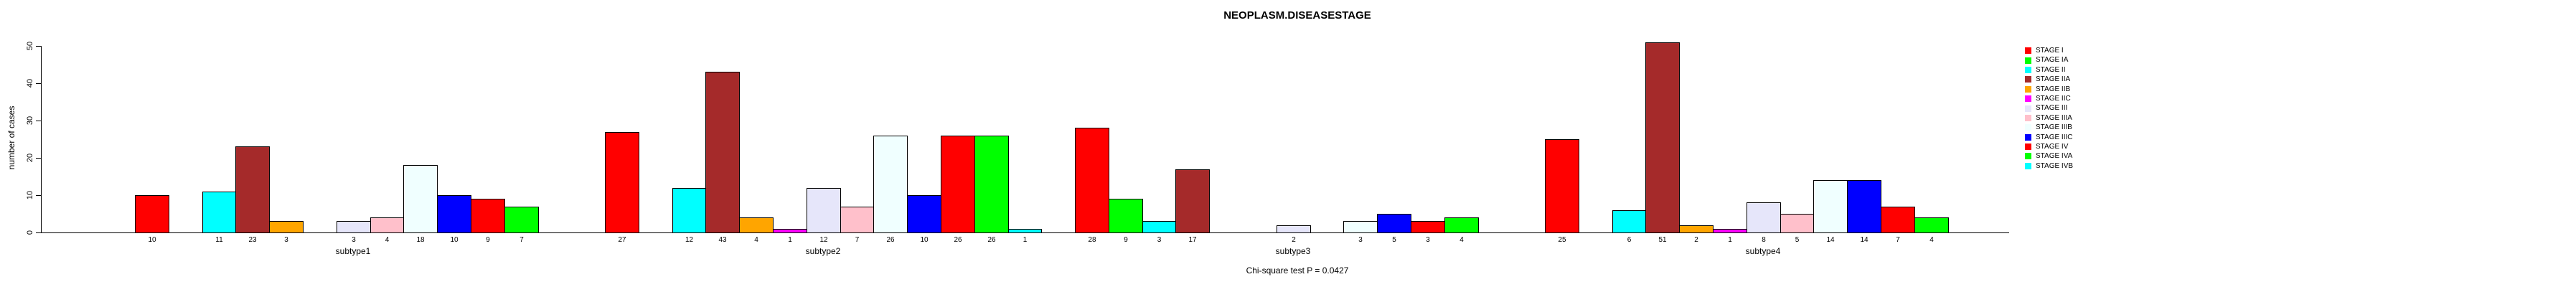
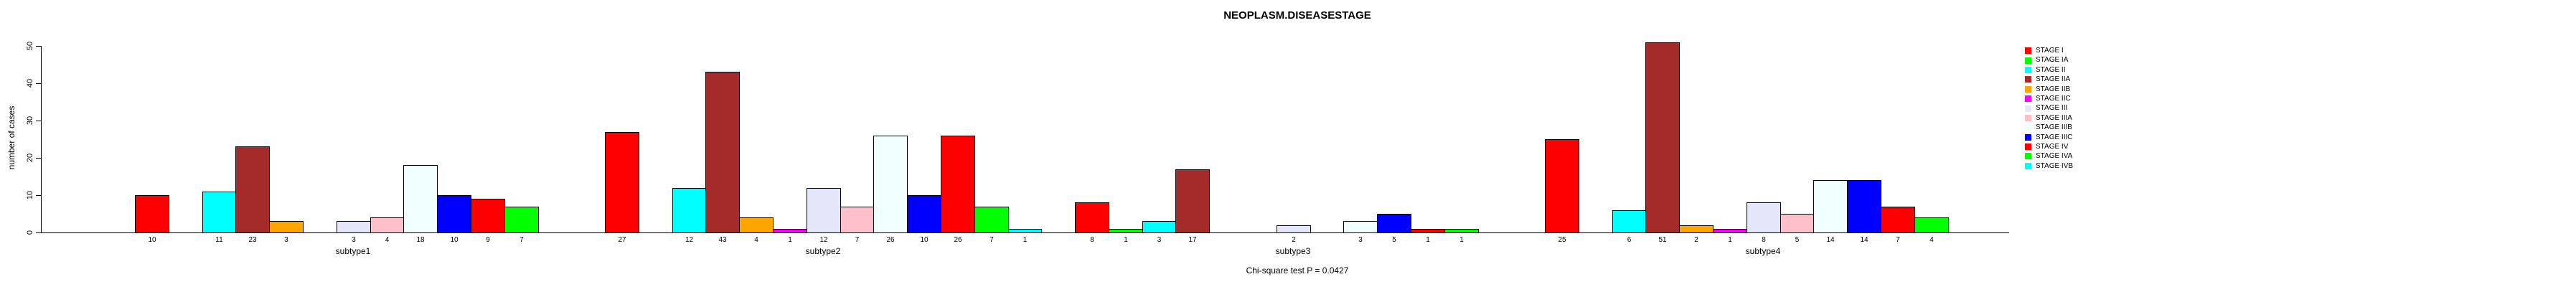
STAGE IVA/subtype2: 26 -> 7
STAGE I/subtype3: 28 -> 8
STAGE IA/subtype3: 9 -> 1
STAGE IV/subtype3: 3 -> 1
STAGE IVA/subtype3: 4 -> 1
